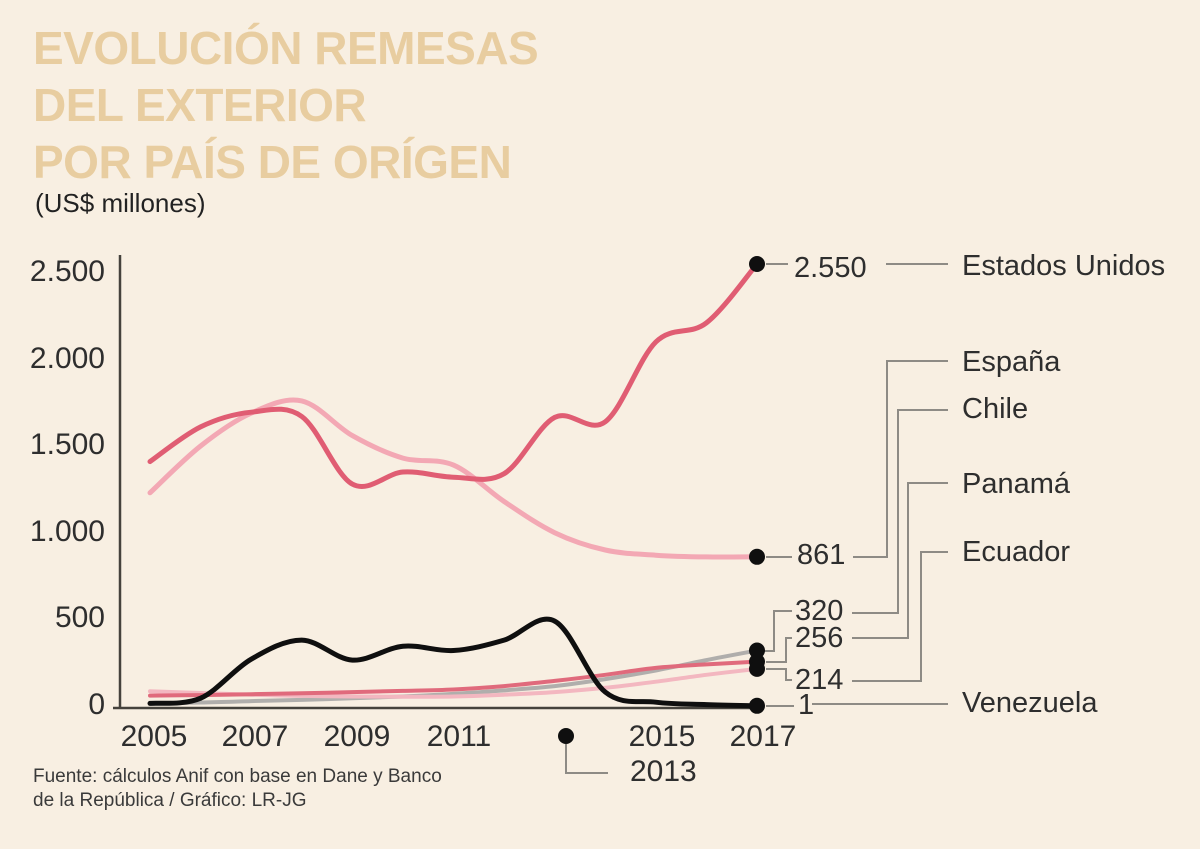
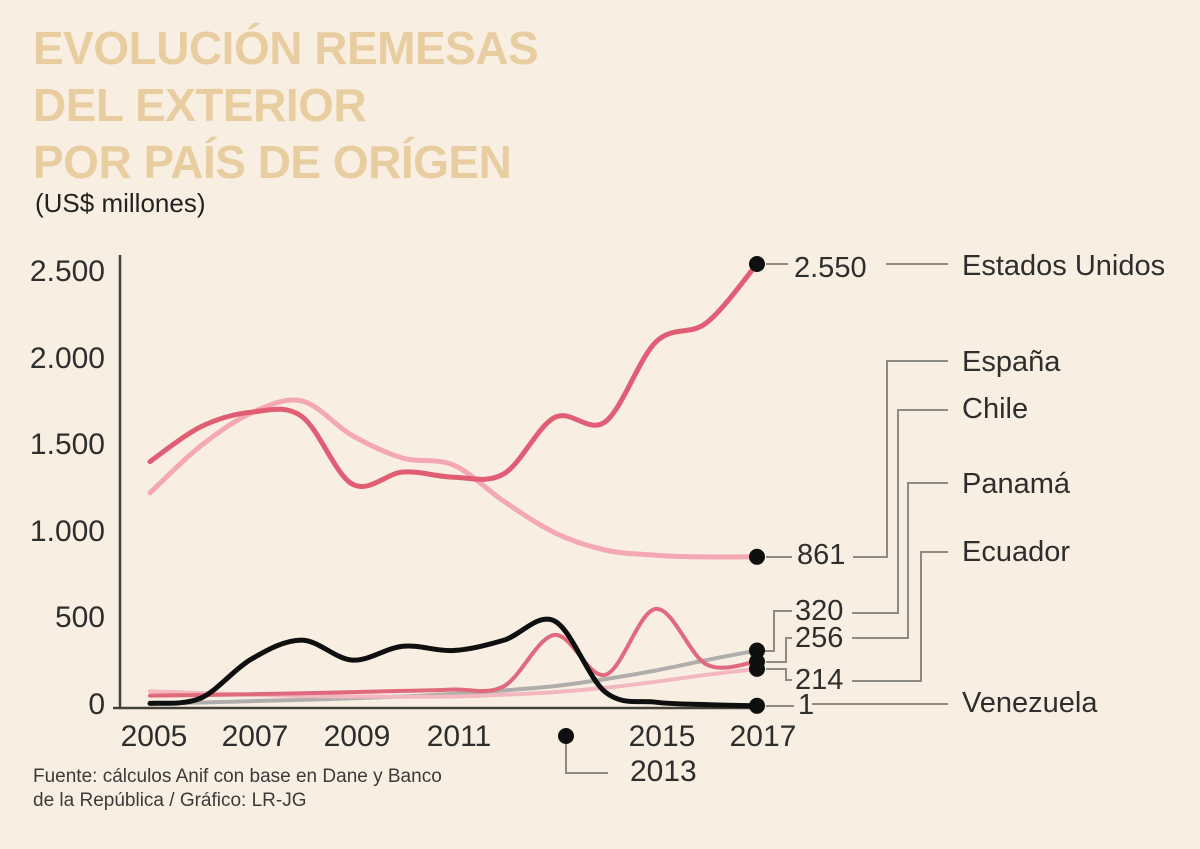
Panamá/2013: 140 -> 410
Panamá/2015: 220 -> 560
